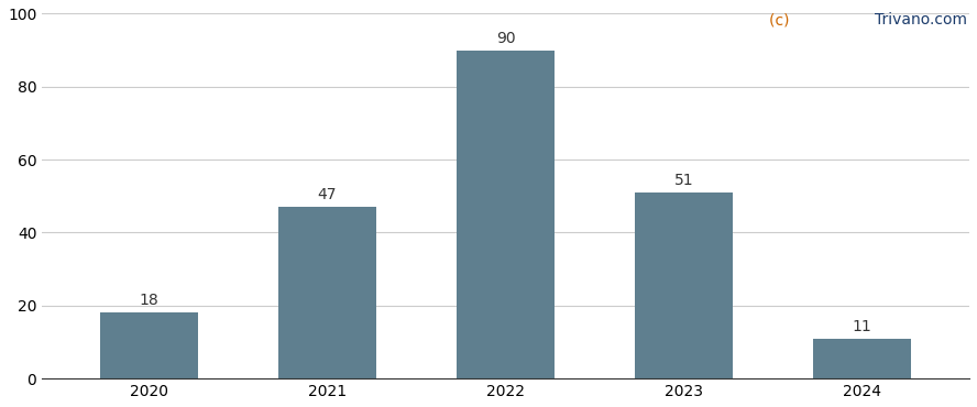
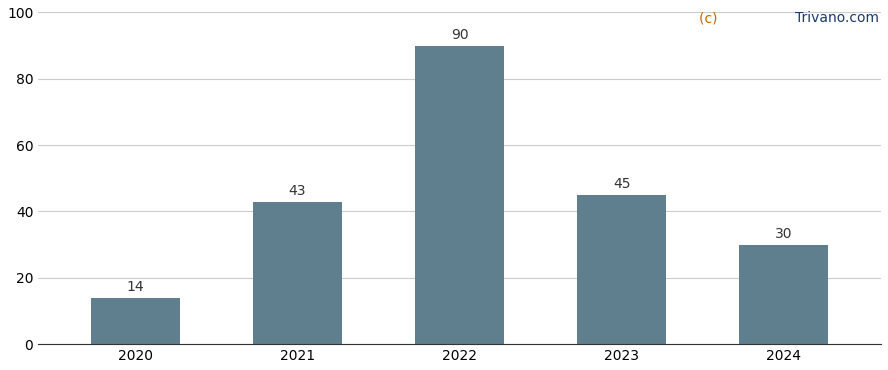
2020: 18 -> 14
2021: 47 -> 43
2023: 51 -> 45
2024: 11 -> 30
